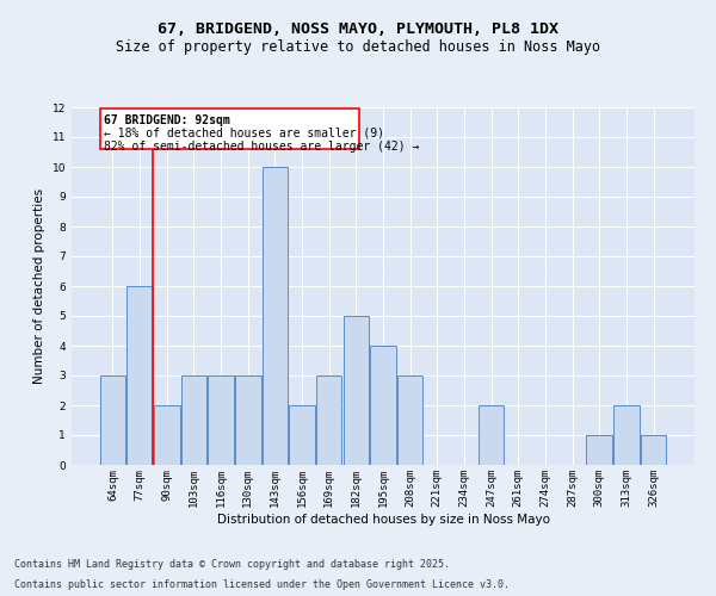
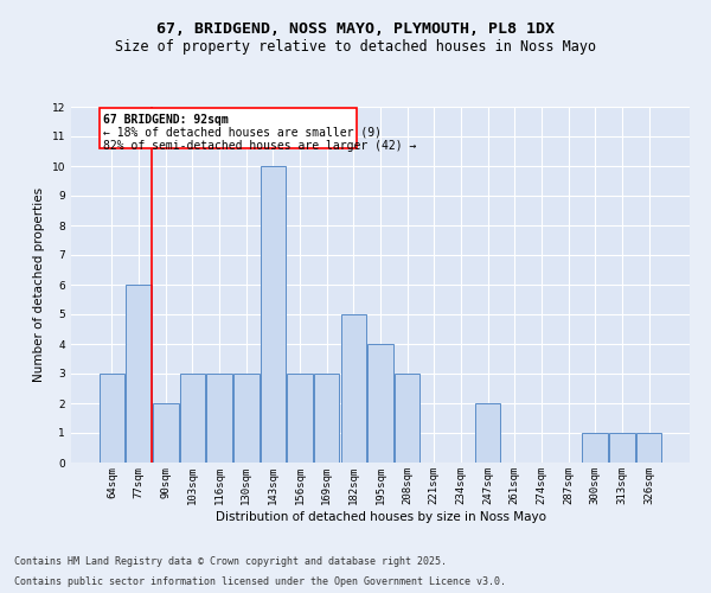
156sqm: 2 -> 3
313sqm: 2 -> 1
